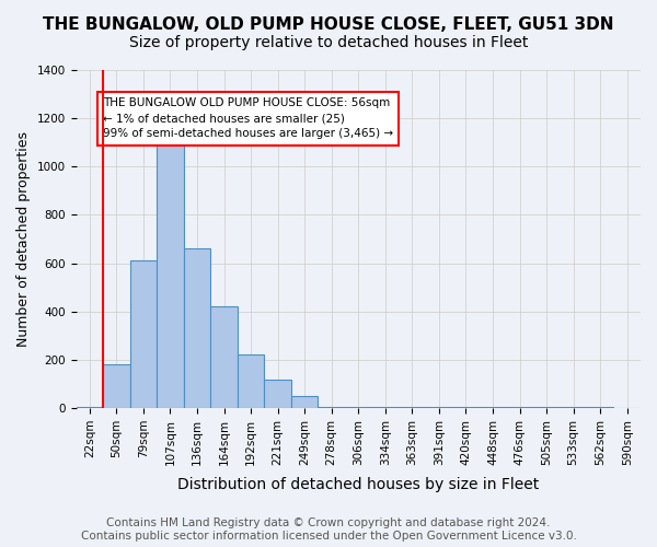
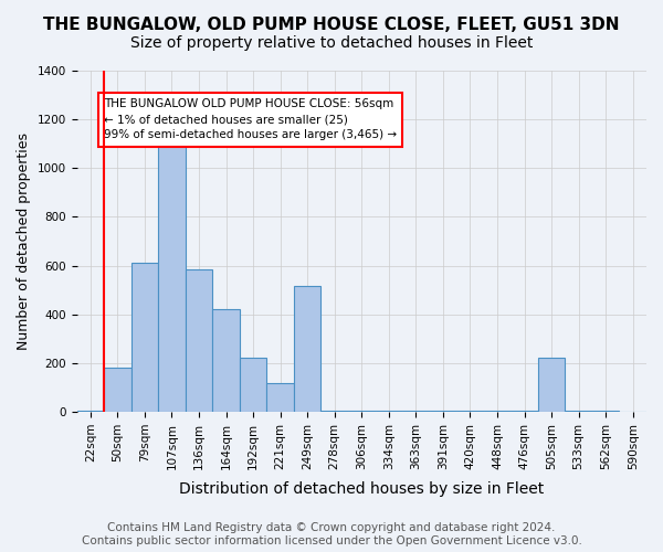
136sqm: 660 -> 585
249sqm: 50 -> 515
505sqm: 5 -> 220
